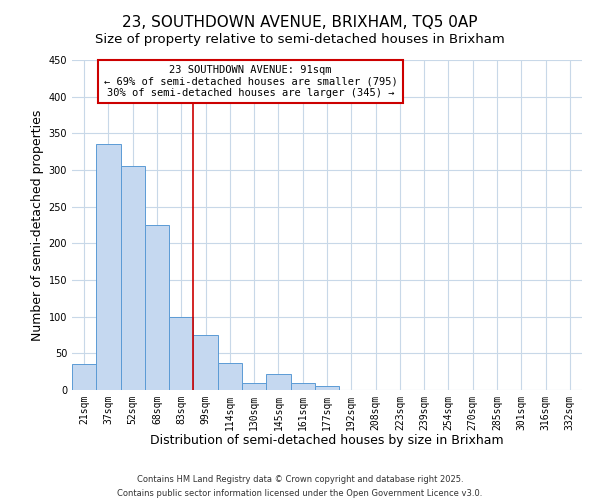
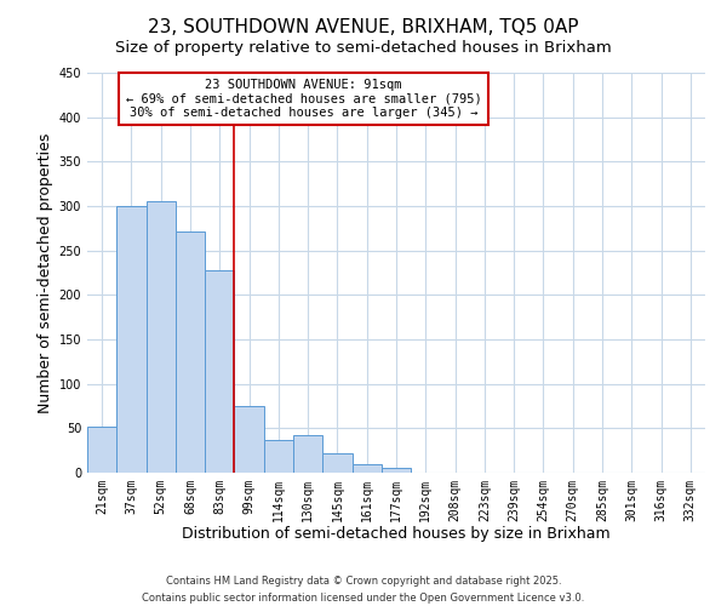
21sqm: 35 -> 52
37sqm: 335 -> 300
68sqm: 225 -> 272
83sqm: 100 -> 228
130sqm: 10 -> 42
